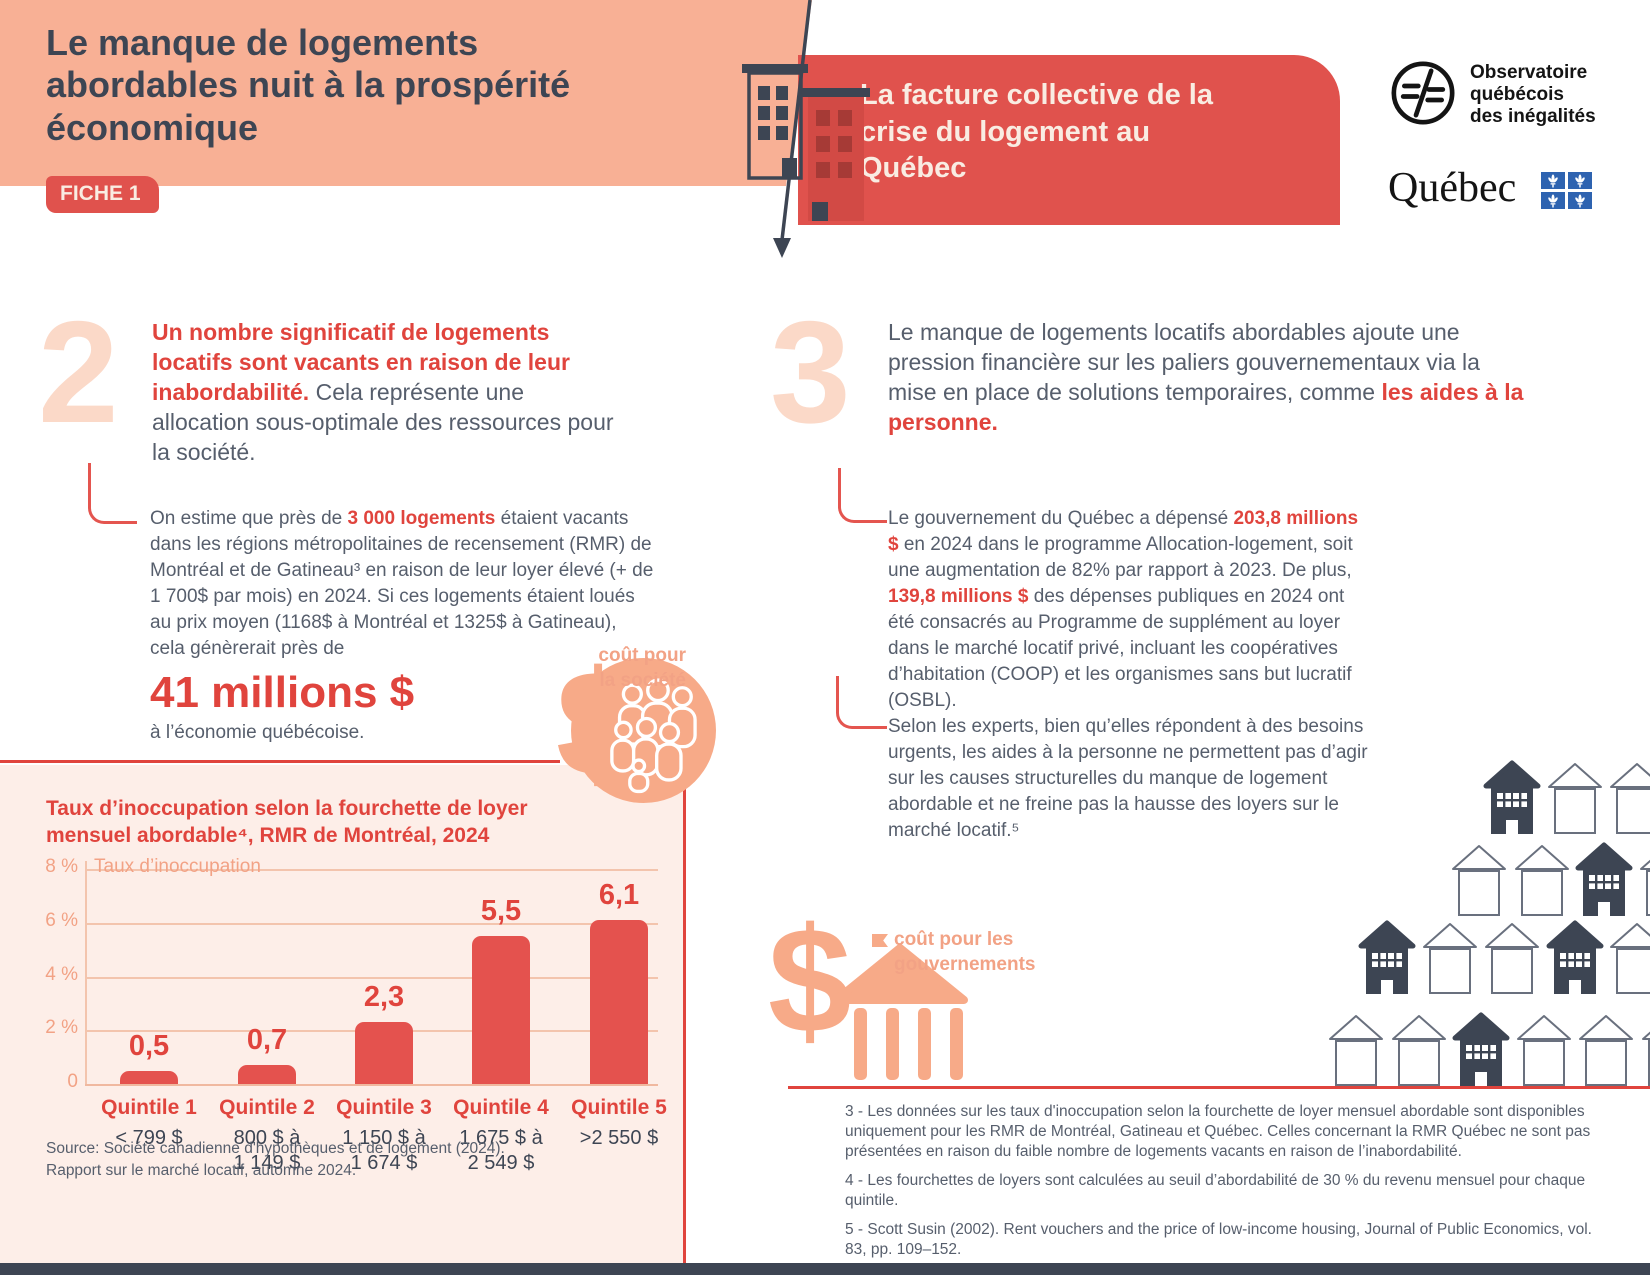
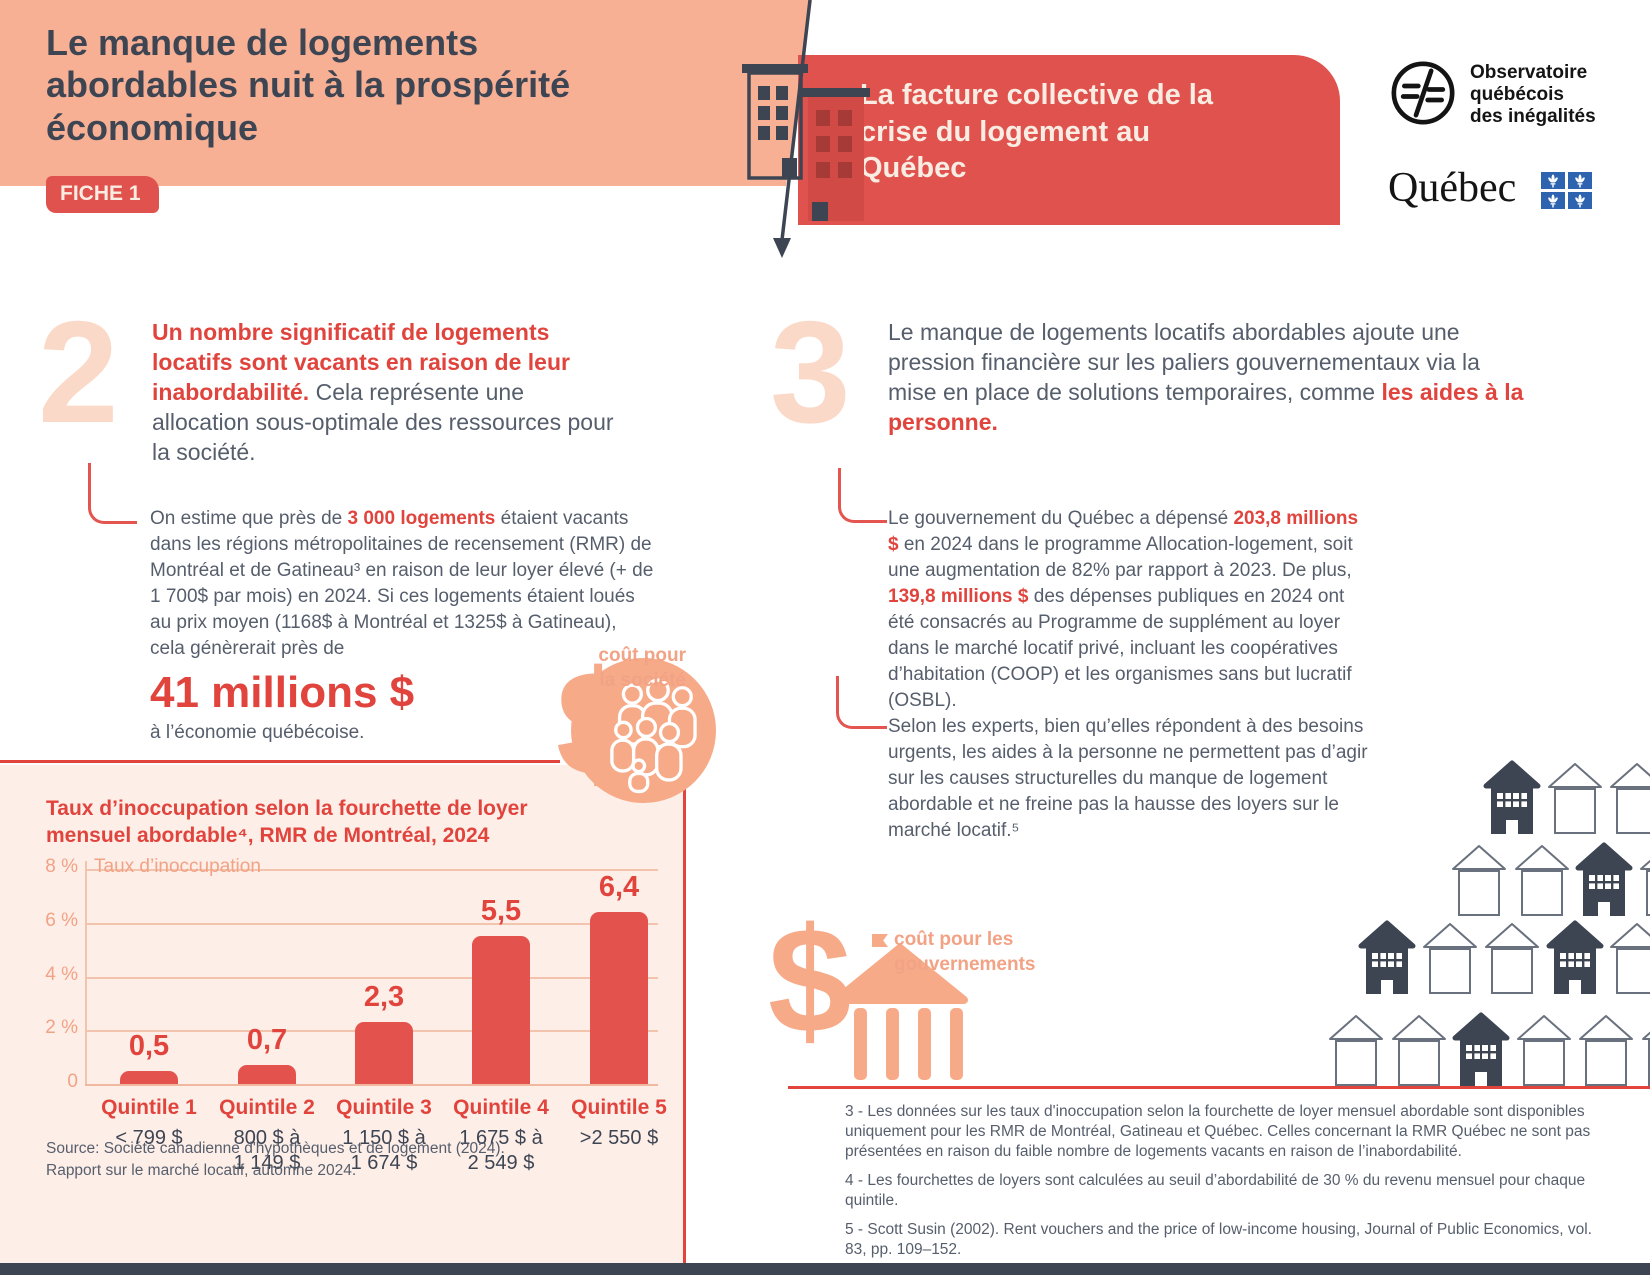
Quintile 5: 6,1 -> 6,4
